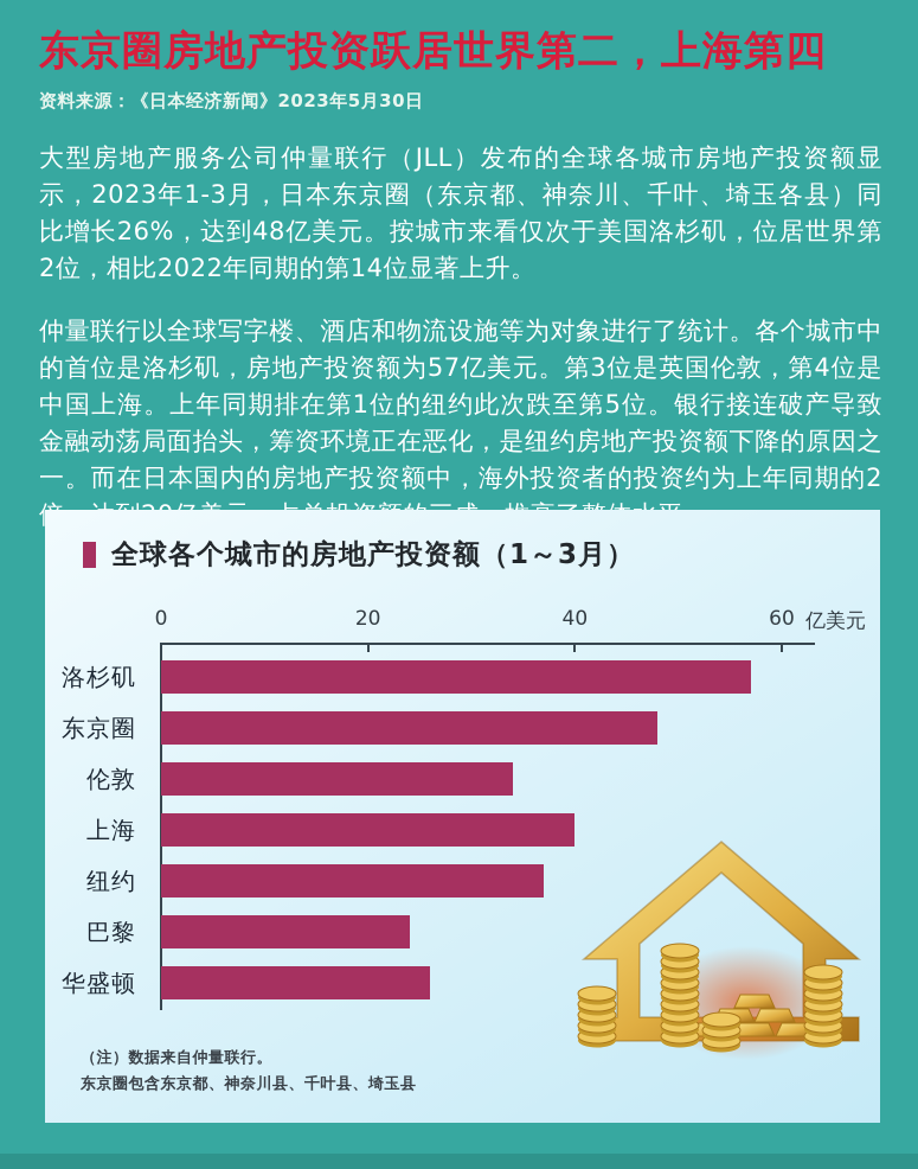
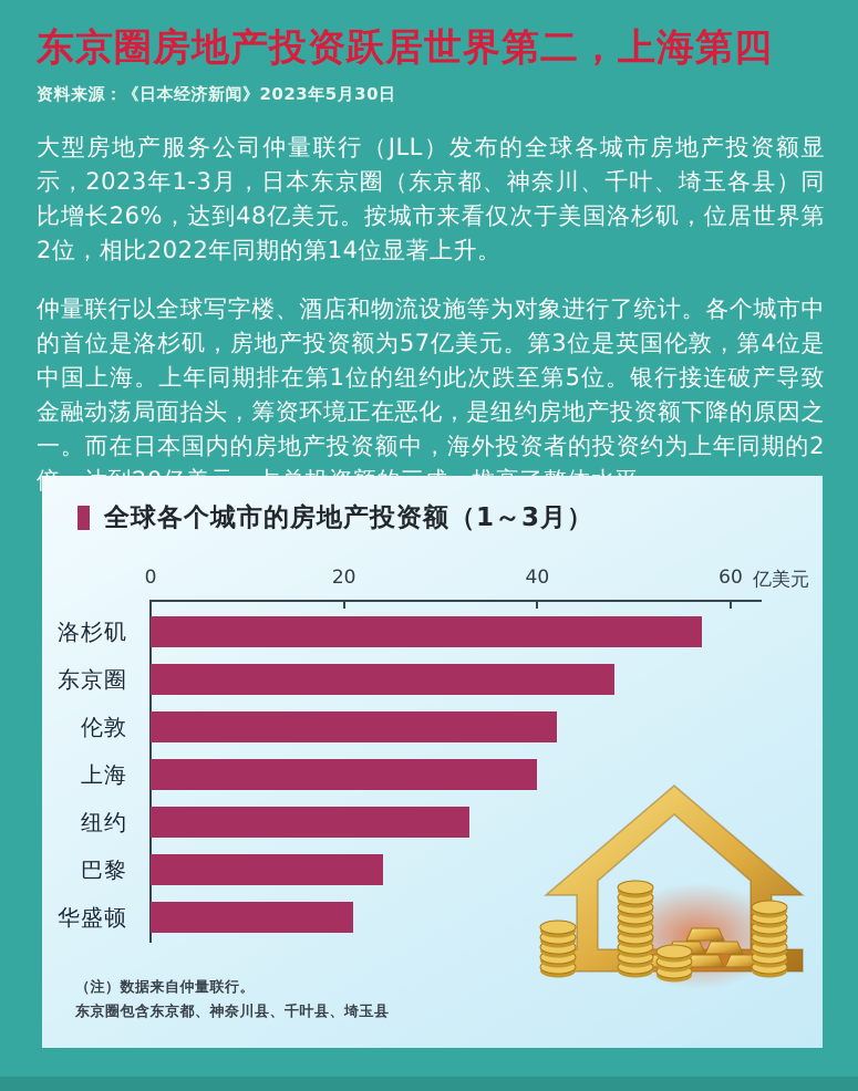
伦敦: 34 -> 42
纽约: 37 -> 33
华盛顿: 26 -> 21
